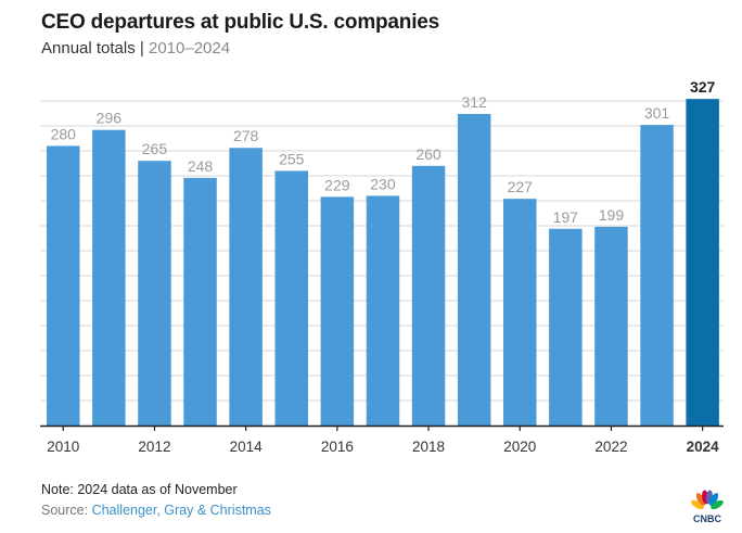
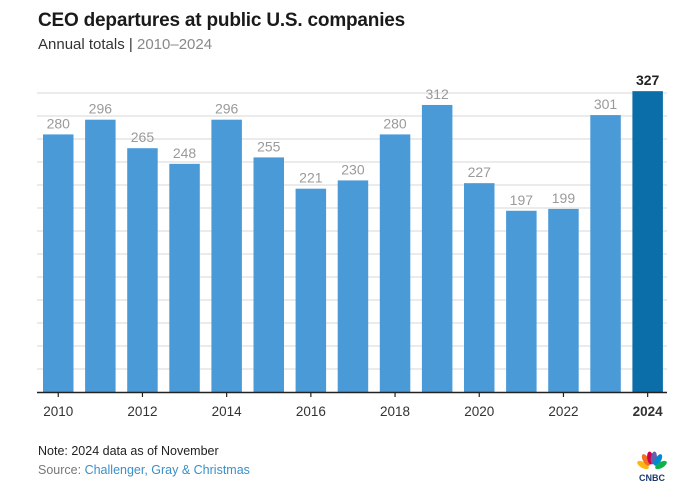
2014: 278 -> 296
2016: 229 -> 221
2018: 260 -> 280
